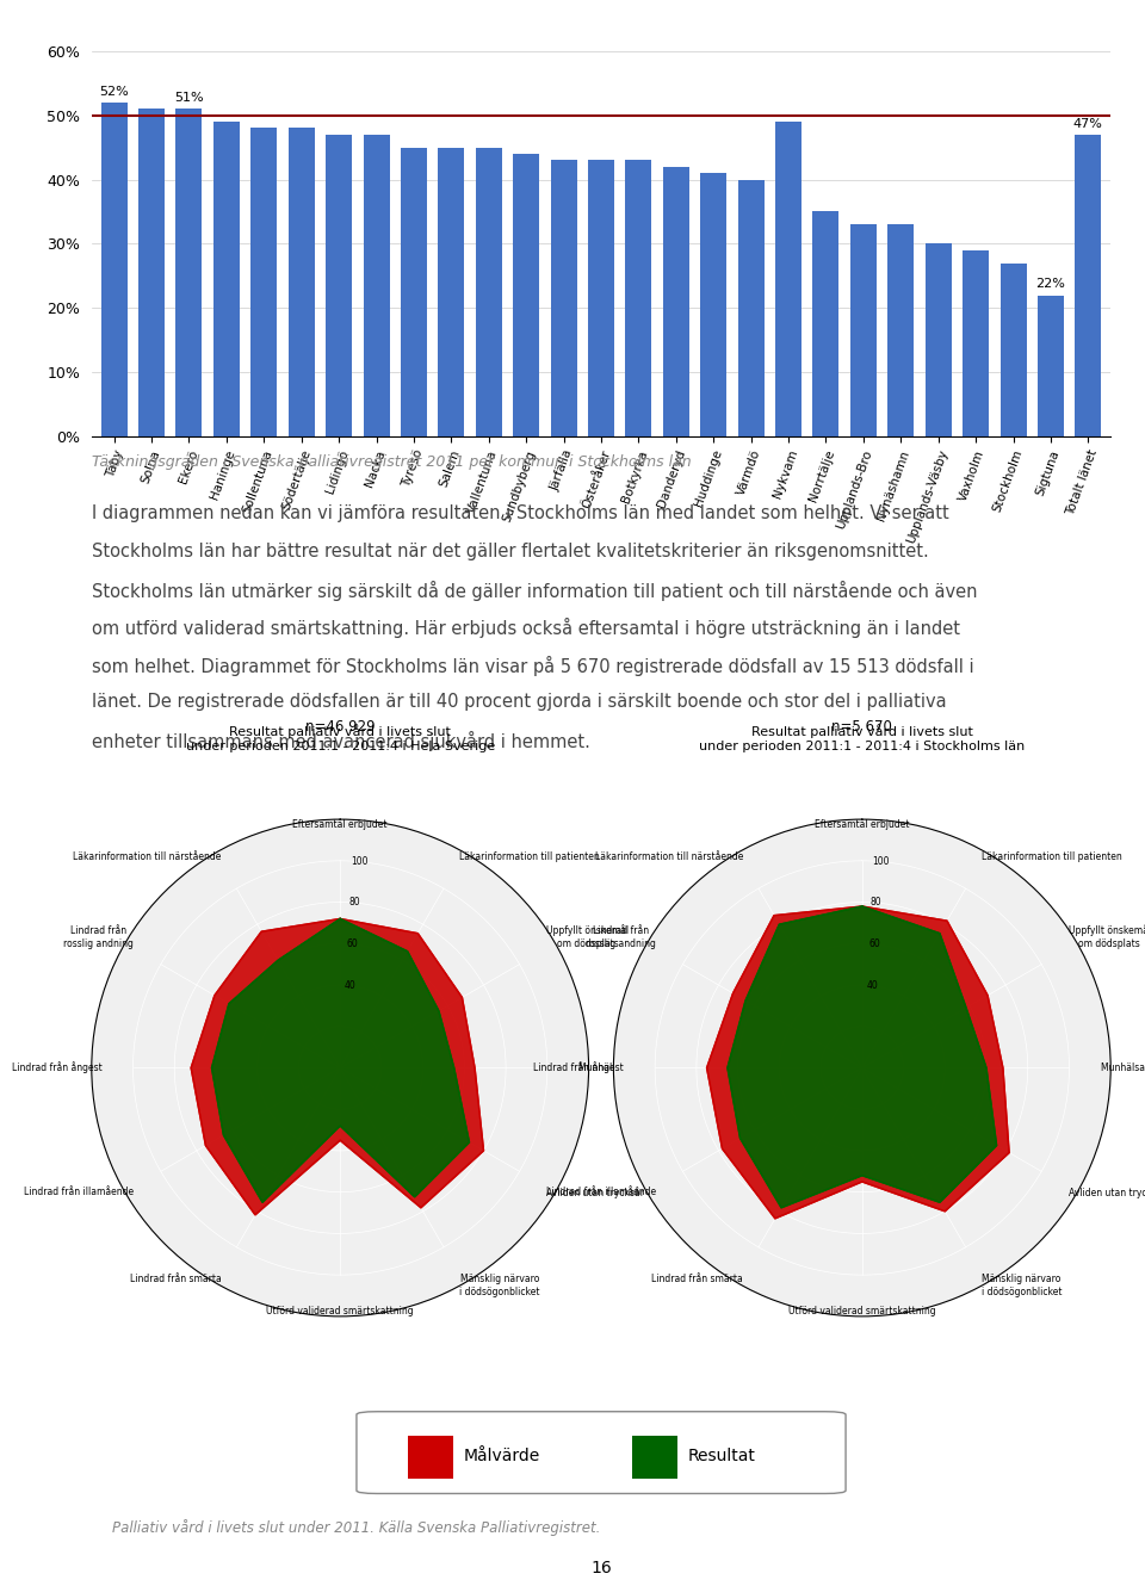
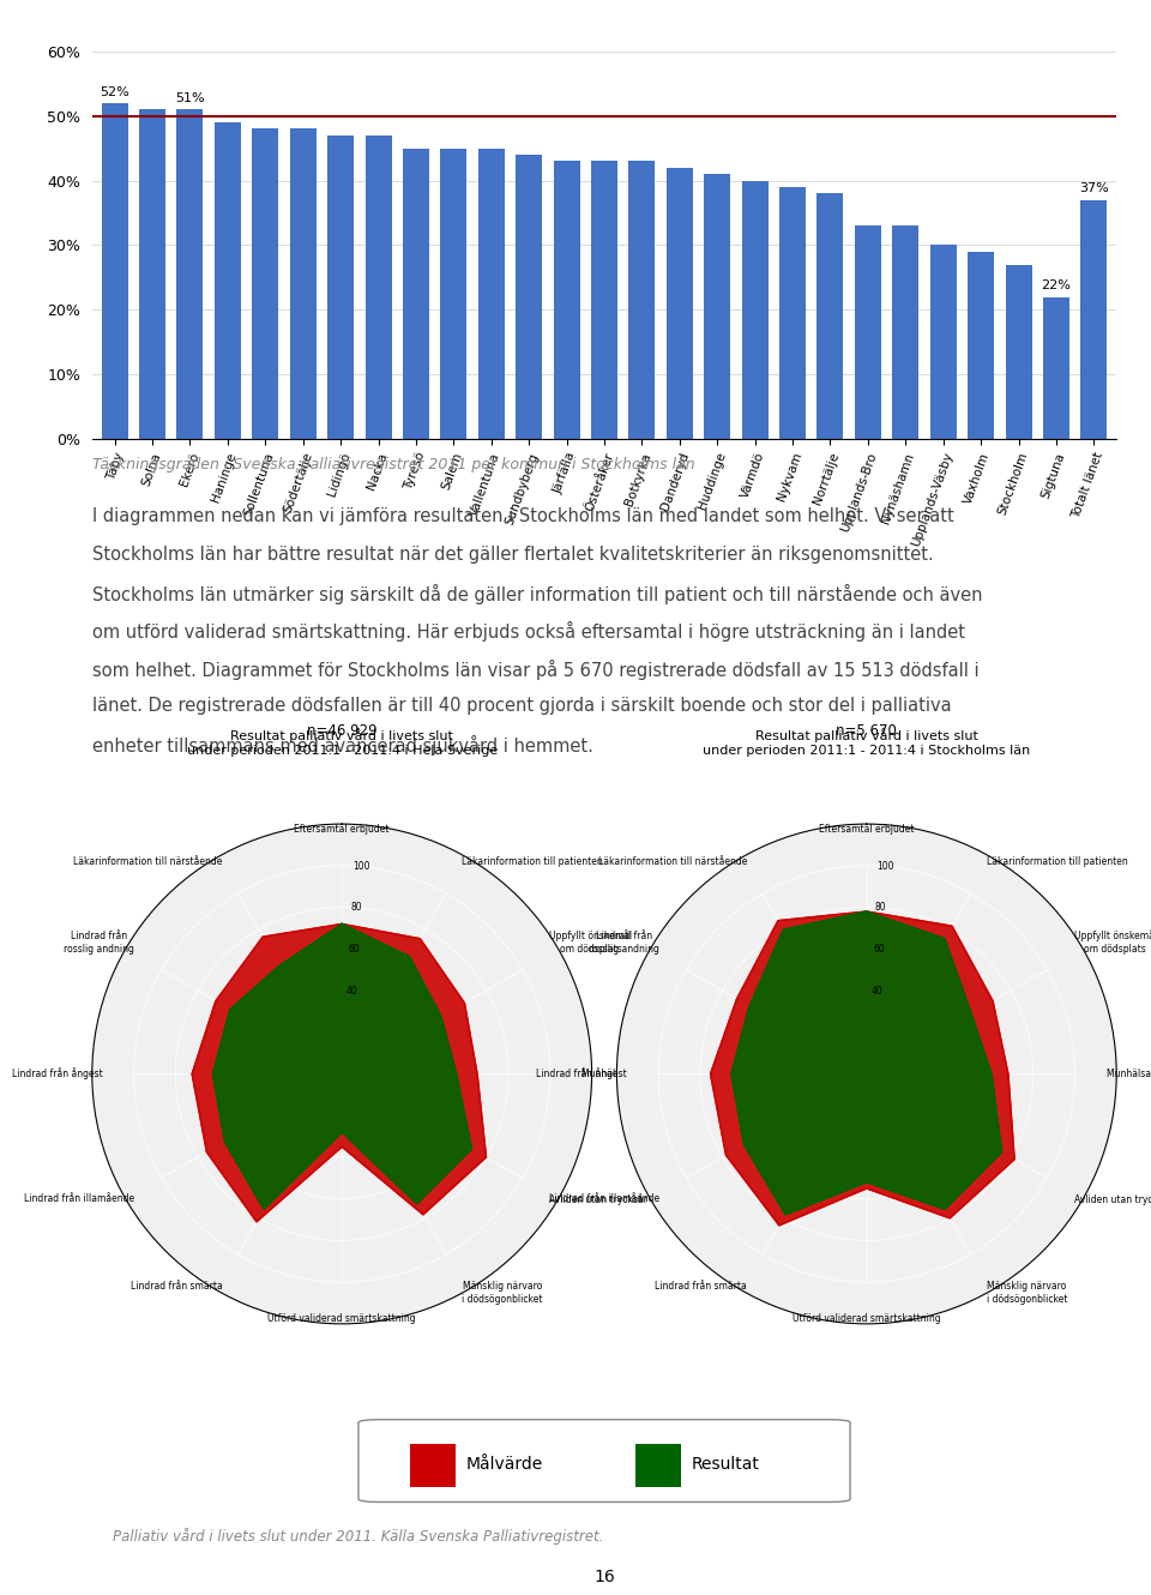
Nykvam: 49% -> 39%
Norrtälje: 35% -> 38%
Totalt länet: 47% -> 37%
